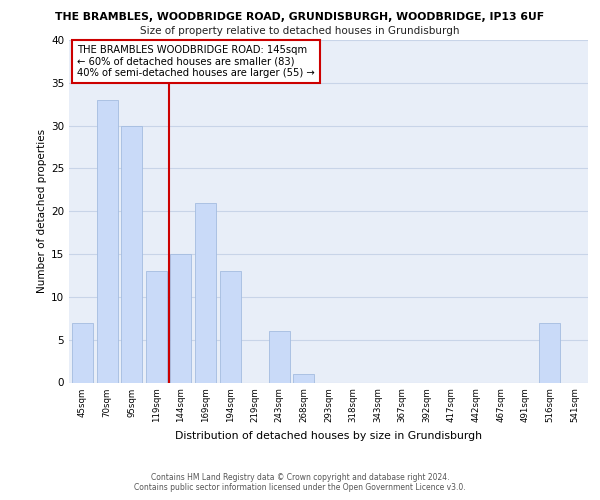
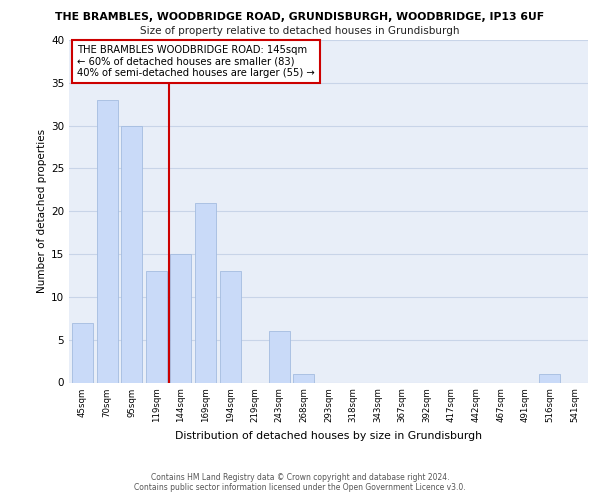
516sqm: 7 -> 1
